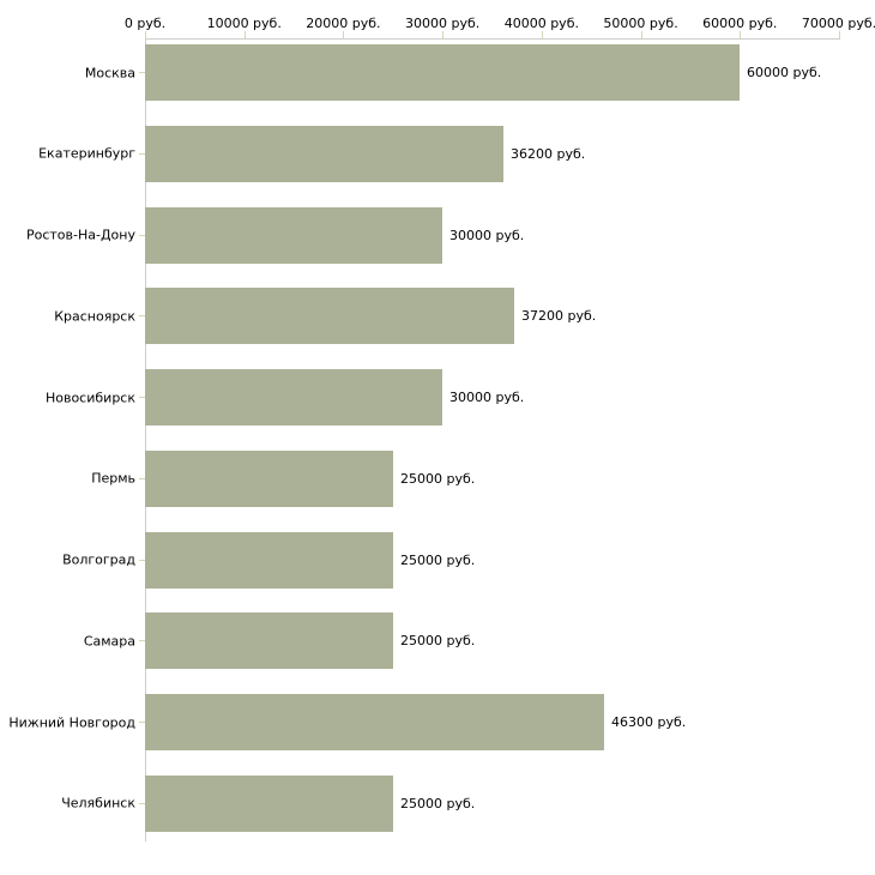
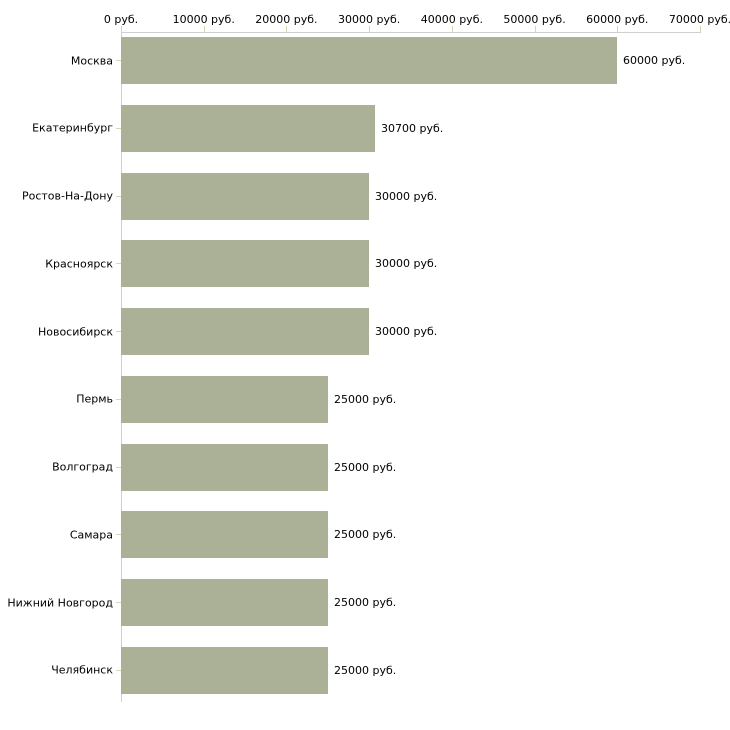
Екатеринбург: 36200 -> 30700
Красноярск: 37200 -> 30000
Нижний Новгород: 46300 -> 25000
